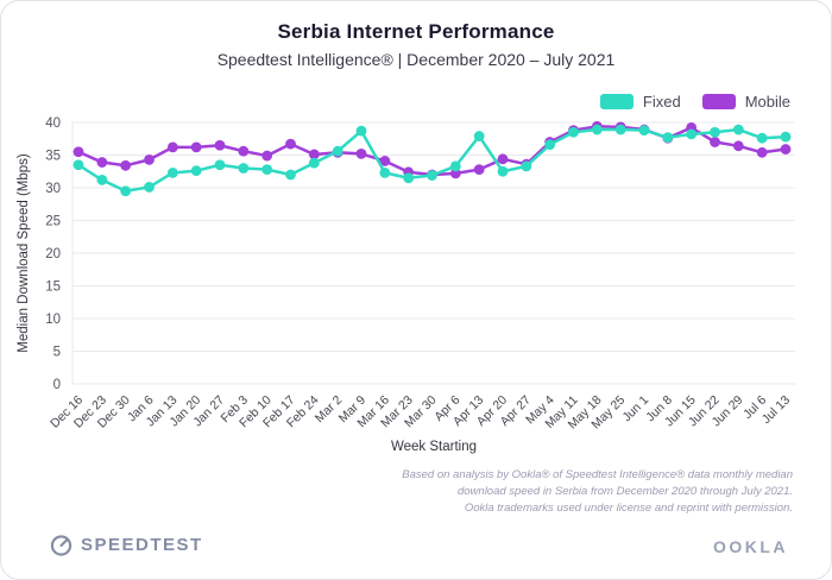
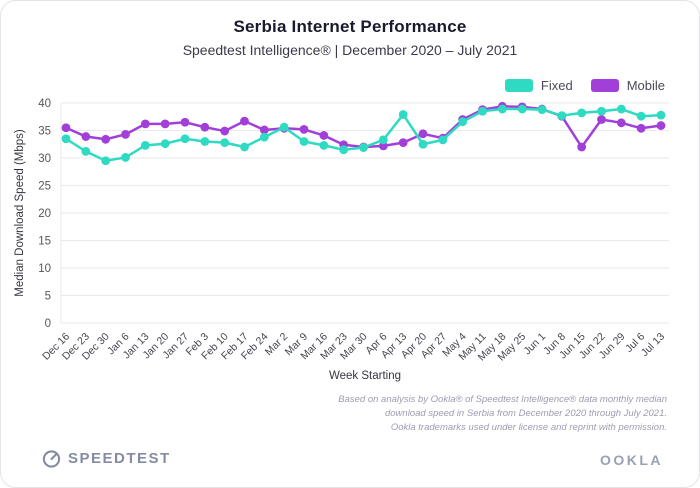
Fixed/Mar 9: 39 -> 33
Mobile/Jun 15: 39 -> 32
